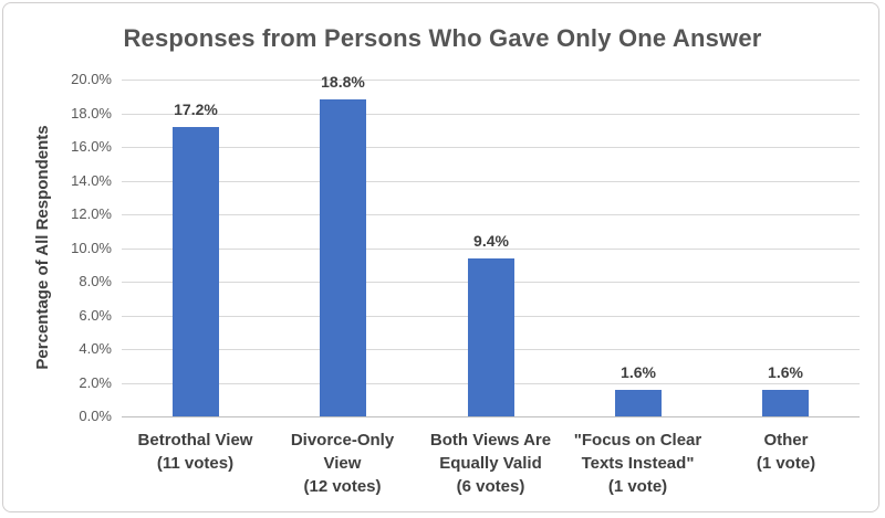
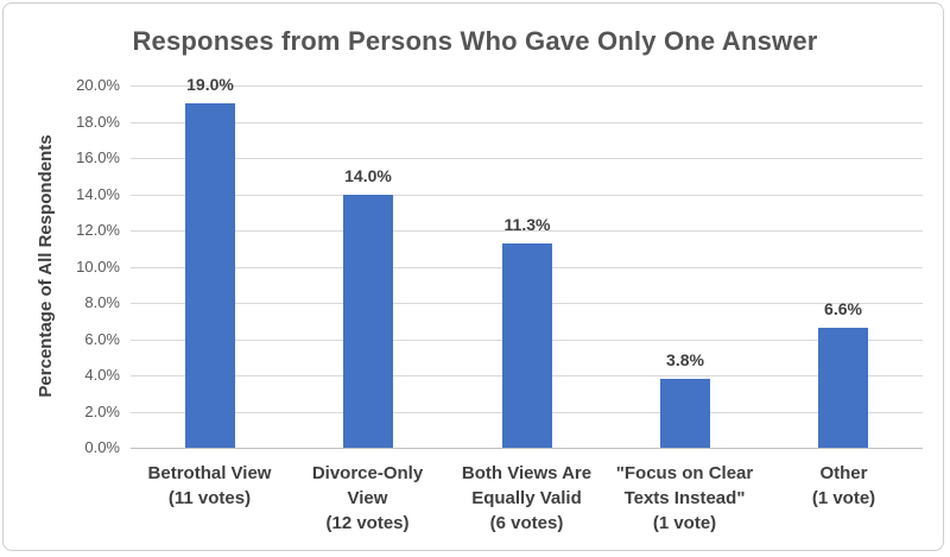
Betrothal View (11 votes): 17.2% -> 19.0%
Divorce-Only View (12 votes): 18.8% -> 14.0%
Both Views Are Equally Valid (6 votes): 9.4% -> 11.3%
"Focus on Clear Texts Instead" (1 vote): 1.6% -> 3.8%
Other (1 vote): 1.6% -> 6.6%
